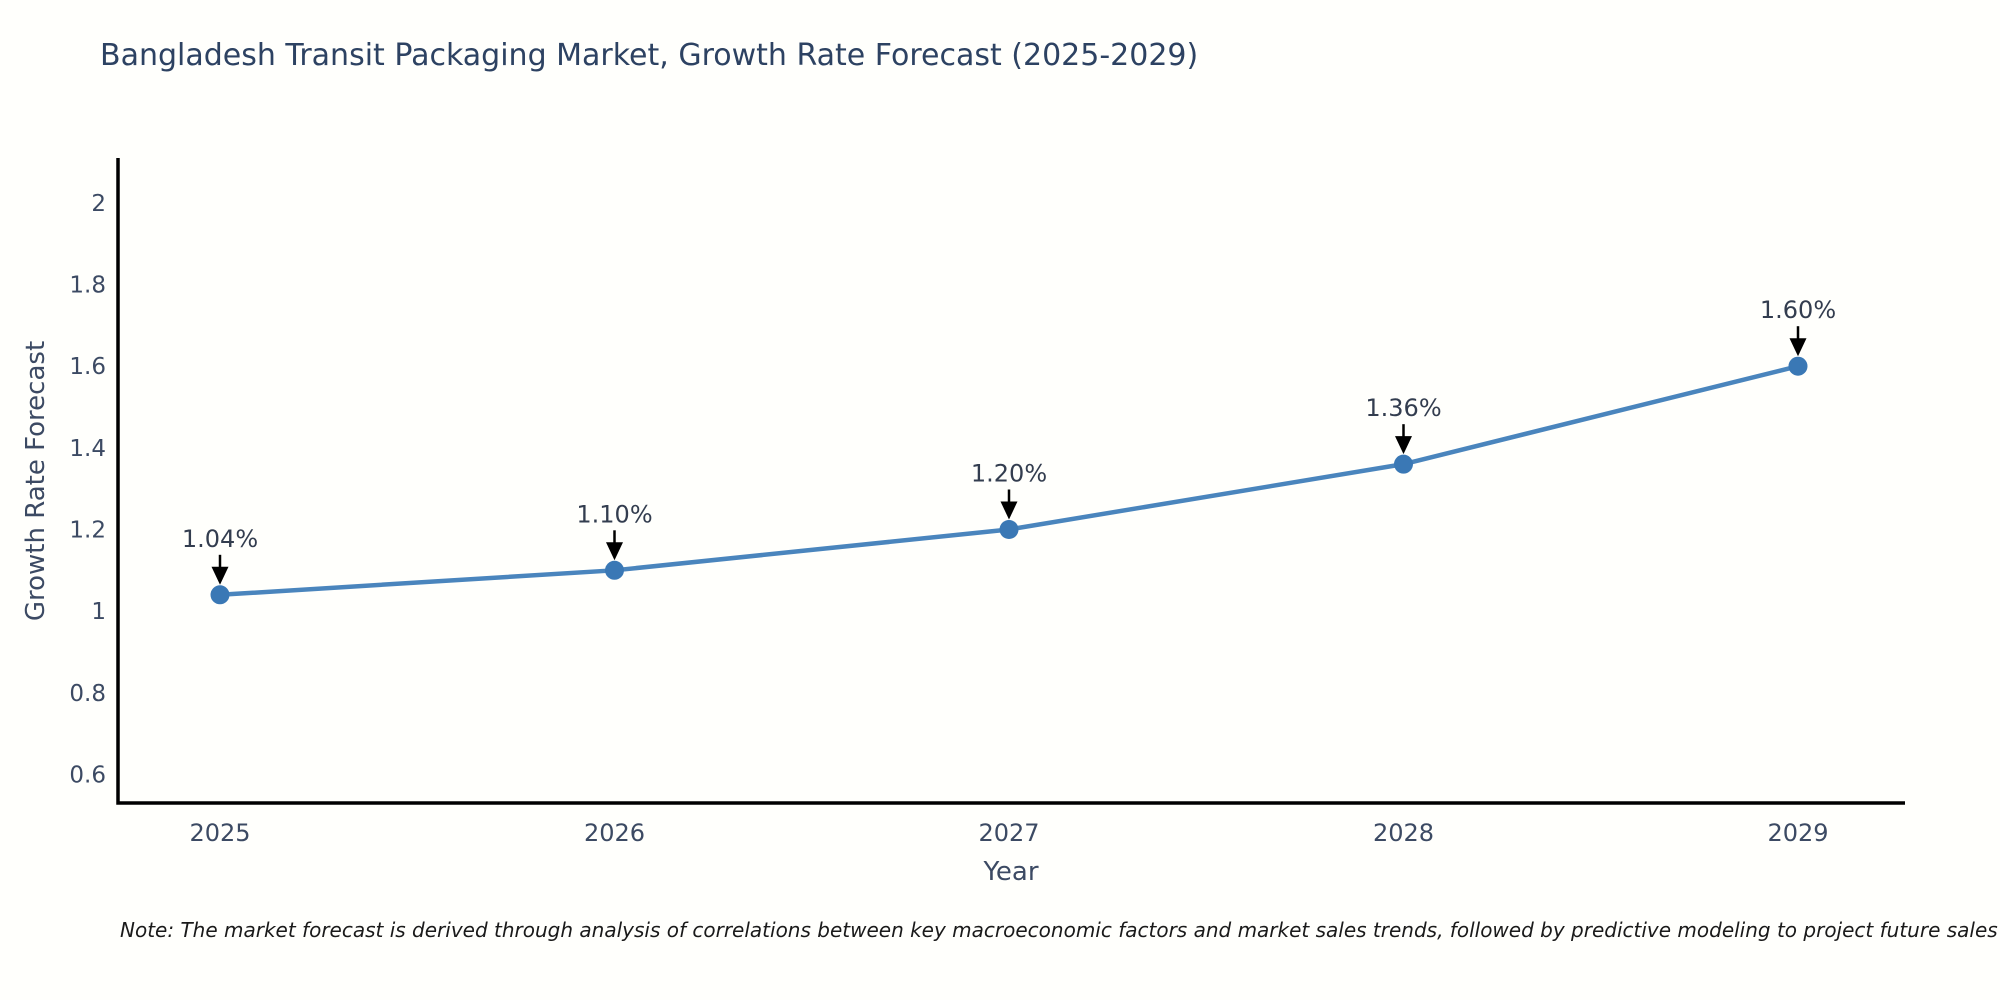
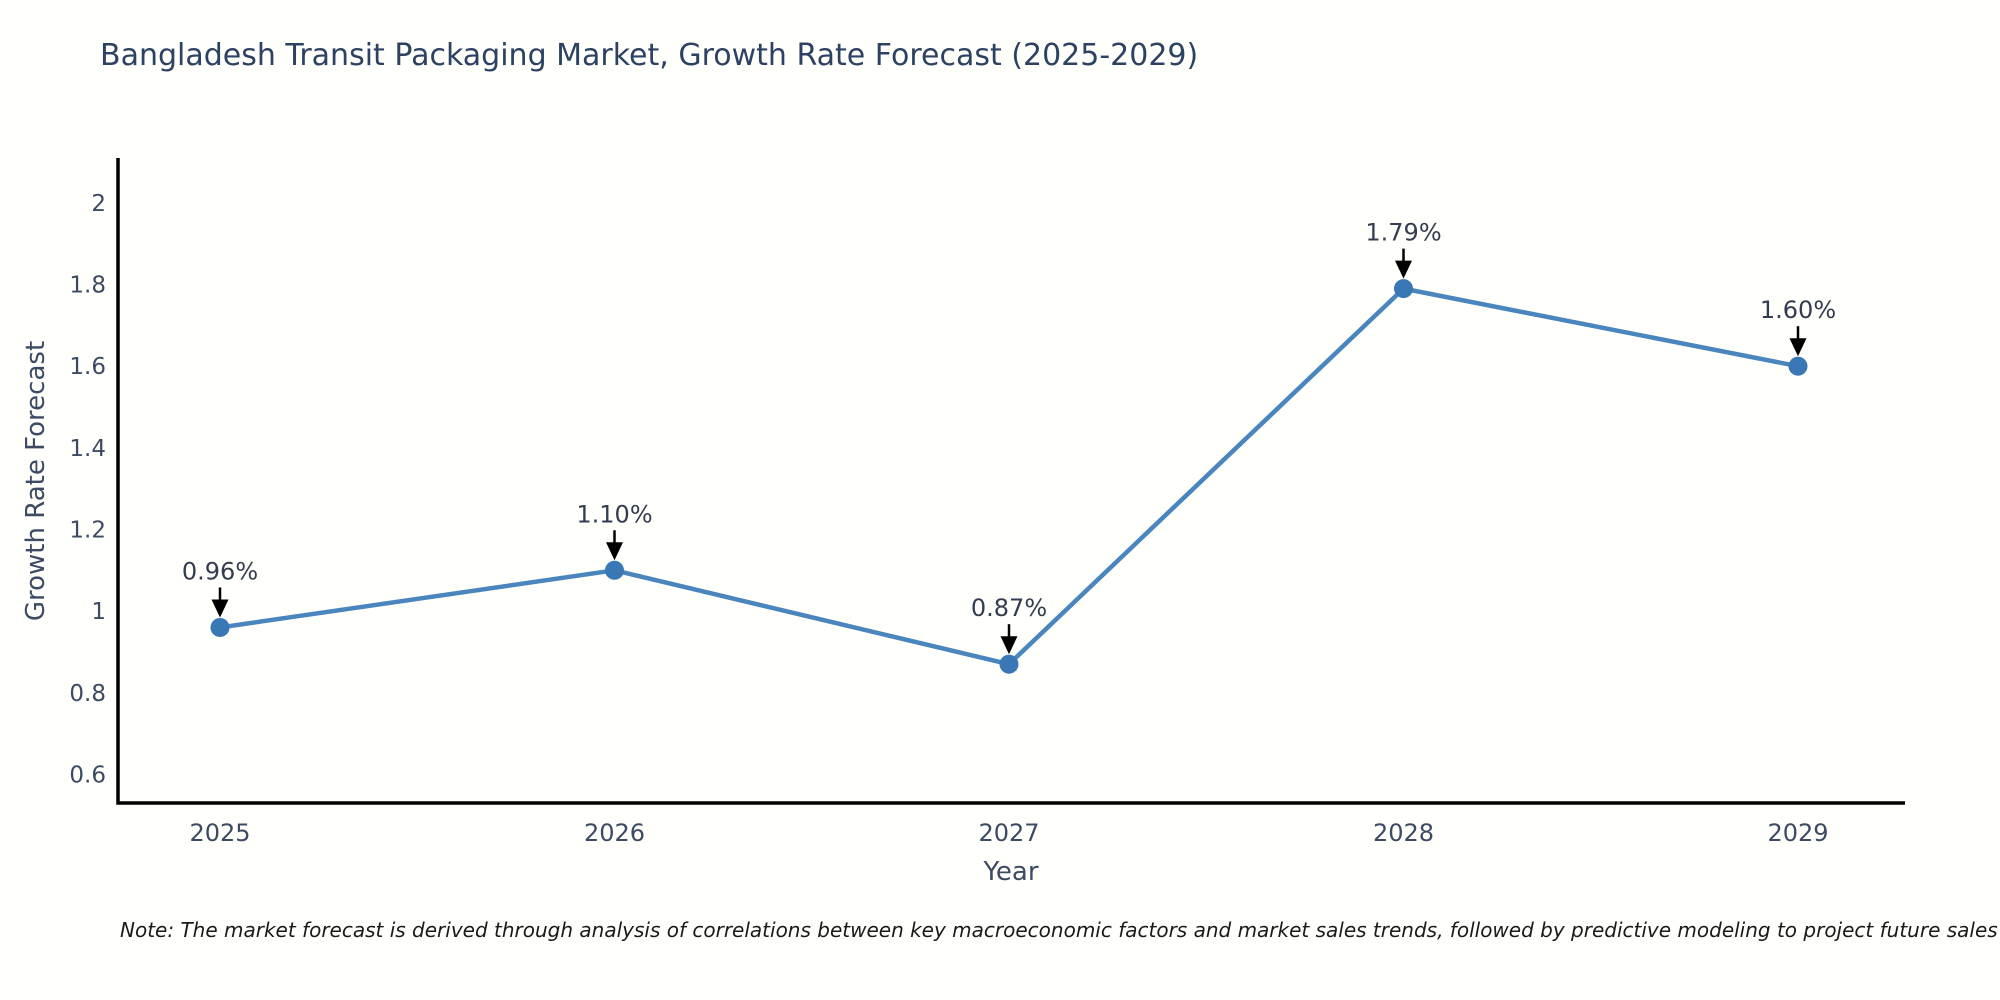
2025: 1.04% -> 0.96%
2027: 1.20% -> 0.87%
2028: 1.36% -> 1.79%
